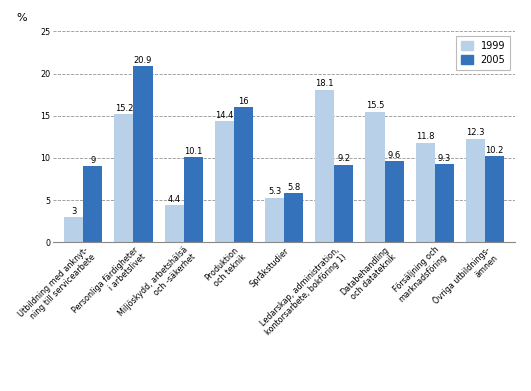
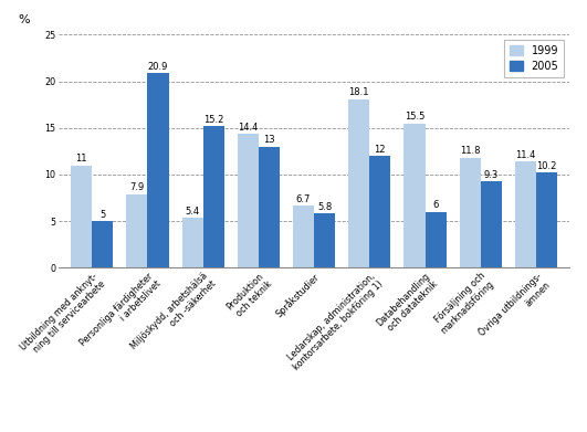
1999/Utbildning med anknyt- ning till servicearbete: 3 -> 11
2005/Utbildning med anknyt- ning till servicearbete: 9 -> 5
1999/Personliga färdigheter i arbetslivet: 15.2 -> 7.9
1999/Miljöskydd, arbetshälsä och -säkerhet: 4.4 -> 5.4
2005/Miljöskydd, arbetshälsä och -säkerhet: 10.1 -> 15.2
2005/Produktion och teknik: 16 -> 13
1999/Språkstudier: 5.3 -> 6.7
2005/Ledarskap, administration, kontorsarbete, bokföring 1): 9.2 -> 12
2005/Databehandling och datateknik: 9.6 -> 6
1999/Övriga utbildnings- ämnen: 12.3 -> 11.4
